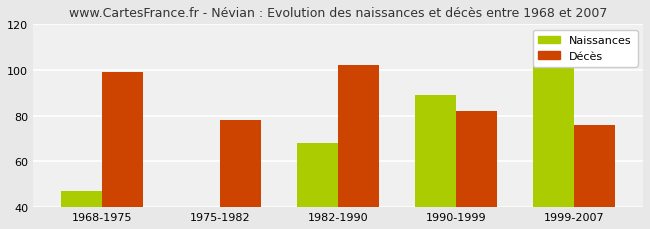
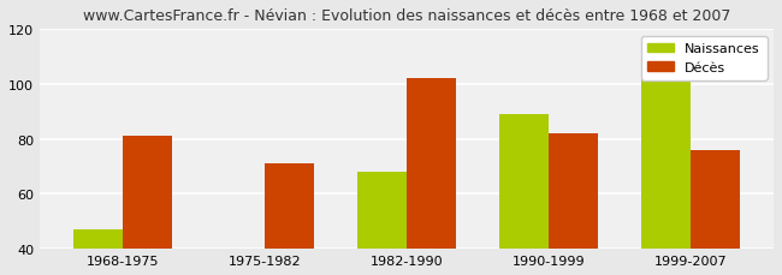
Décès/1968-1975: 99 -> 81
Décès/1975-1982: 78 -> 71
